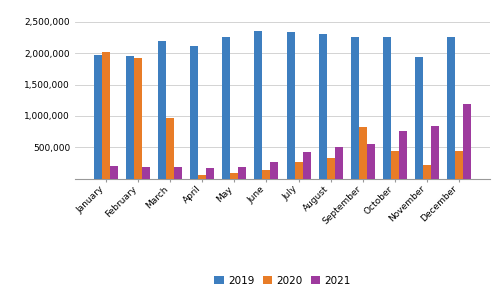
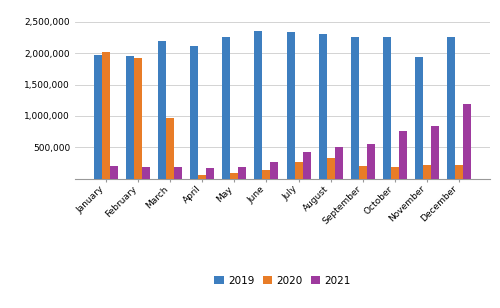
2020/September: 820,000 -> 200,000
2020/October: 440,000 -> 190,000
2020/December: 440,000 -> 210,000
